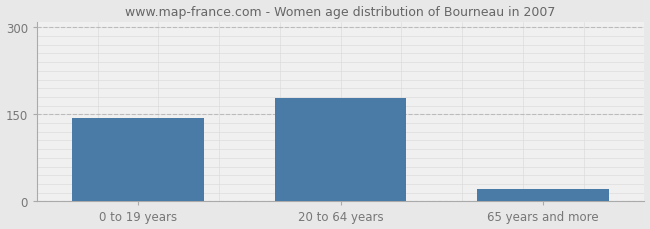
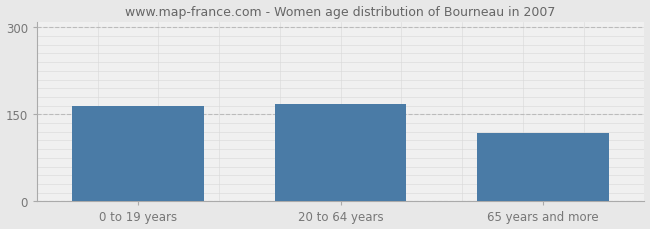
0 to 19 years: 143 -> 164
20 to 64 years: 178 -> 168
65 years and more: 21 -> 118
